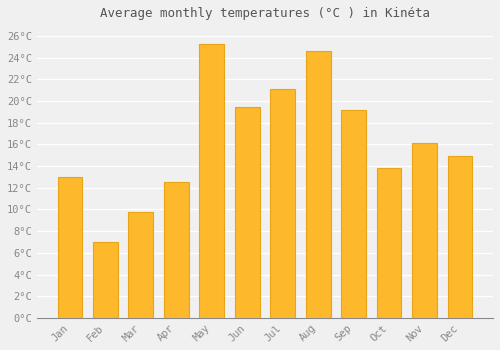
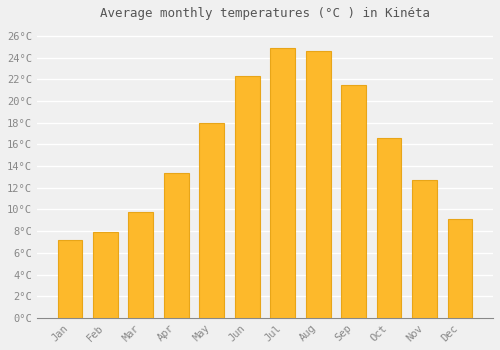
Jan: 13.0°C -> 7.2°C
Feb: 7.0°C -> 7.9°C
Apr: 12.5°C -> 13.4°C
May: 25.3°C -> 18.0°C
Jun: 19.5°C -> 22.3°C
Jul: 21.1°C -> 24.9°C
Sep: 19.2°C -> 21.5°C
Oct: 13.8°C -> 16.6°C
Nov: 16.1°C -> 12.7°C
Dec: 14.9°C -> 9.1°C
